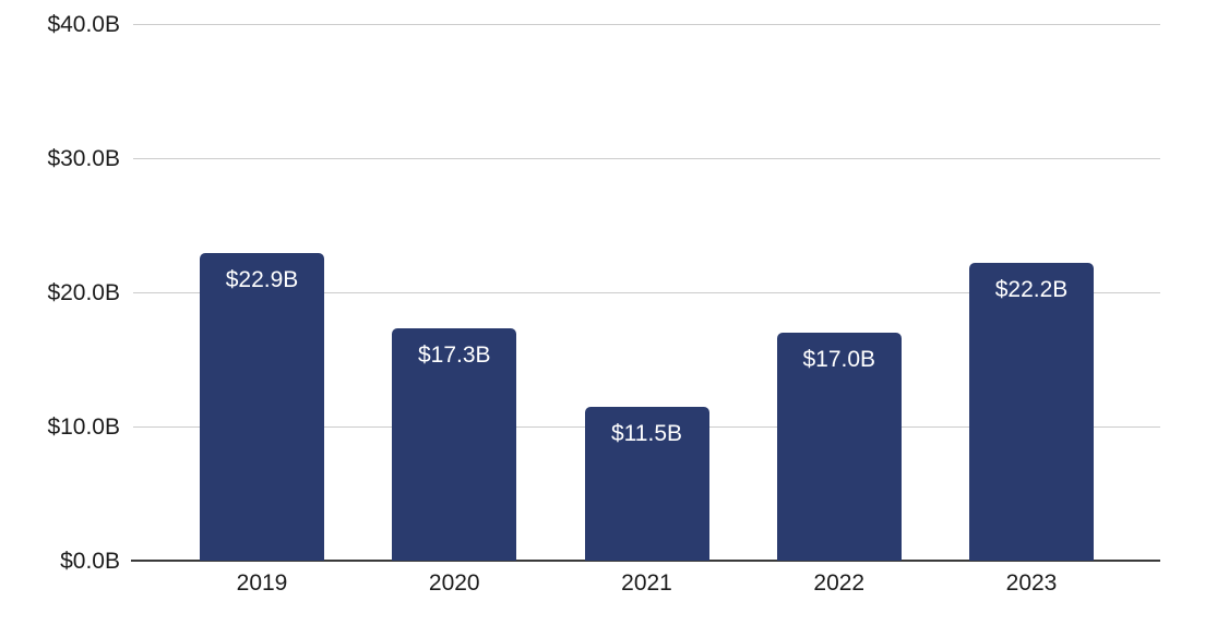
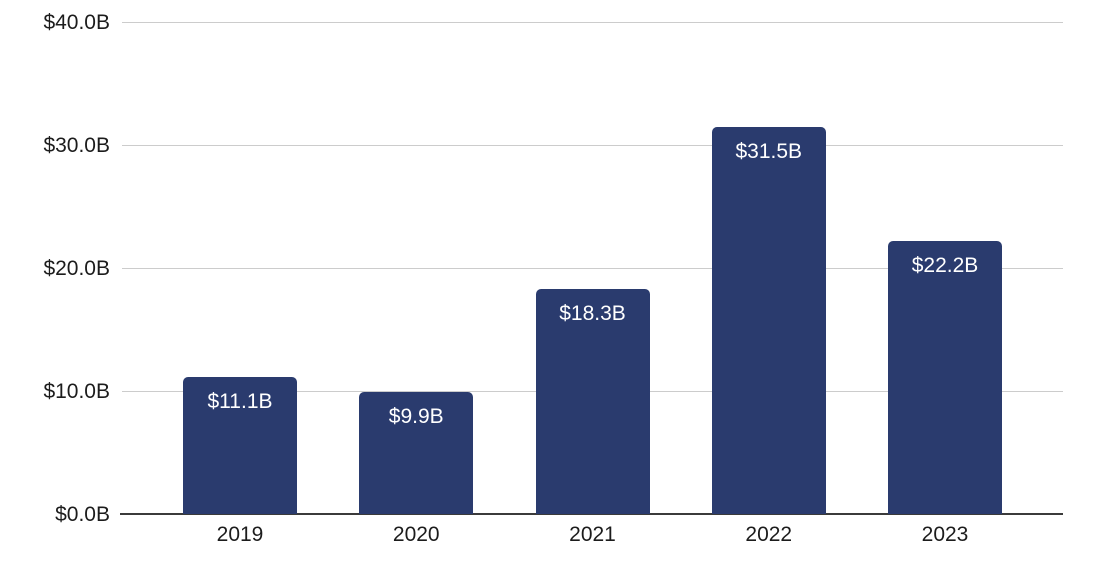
2019: $22.9B -> $11.1B
2020: $17.3B -> $9.9B
2021: $11.5B -> $18.3B
2022: $17.0B -> $31.5B
